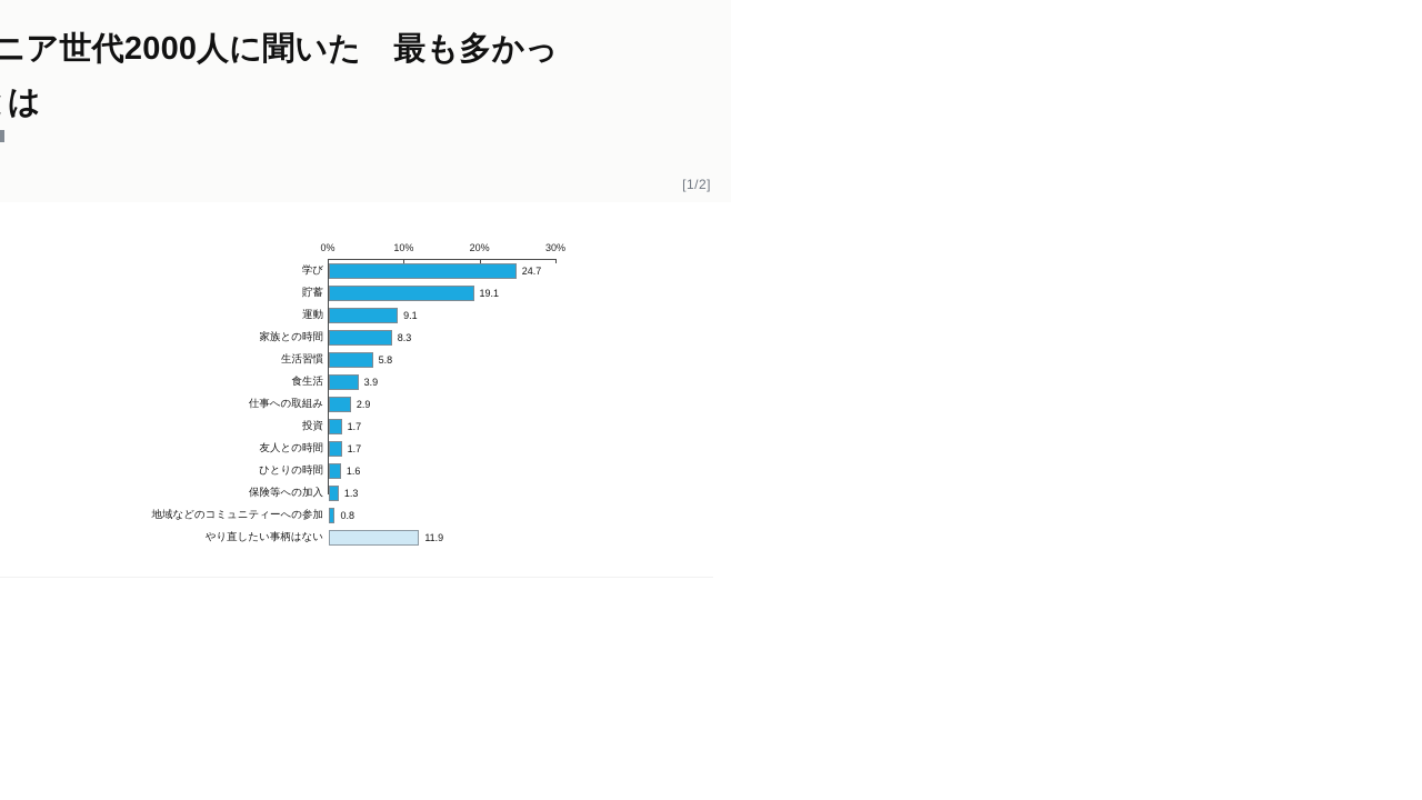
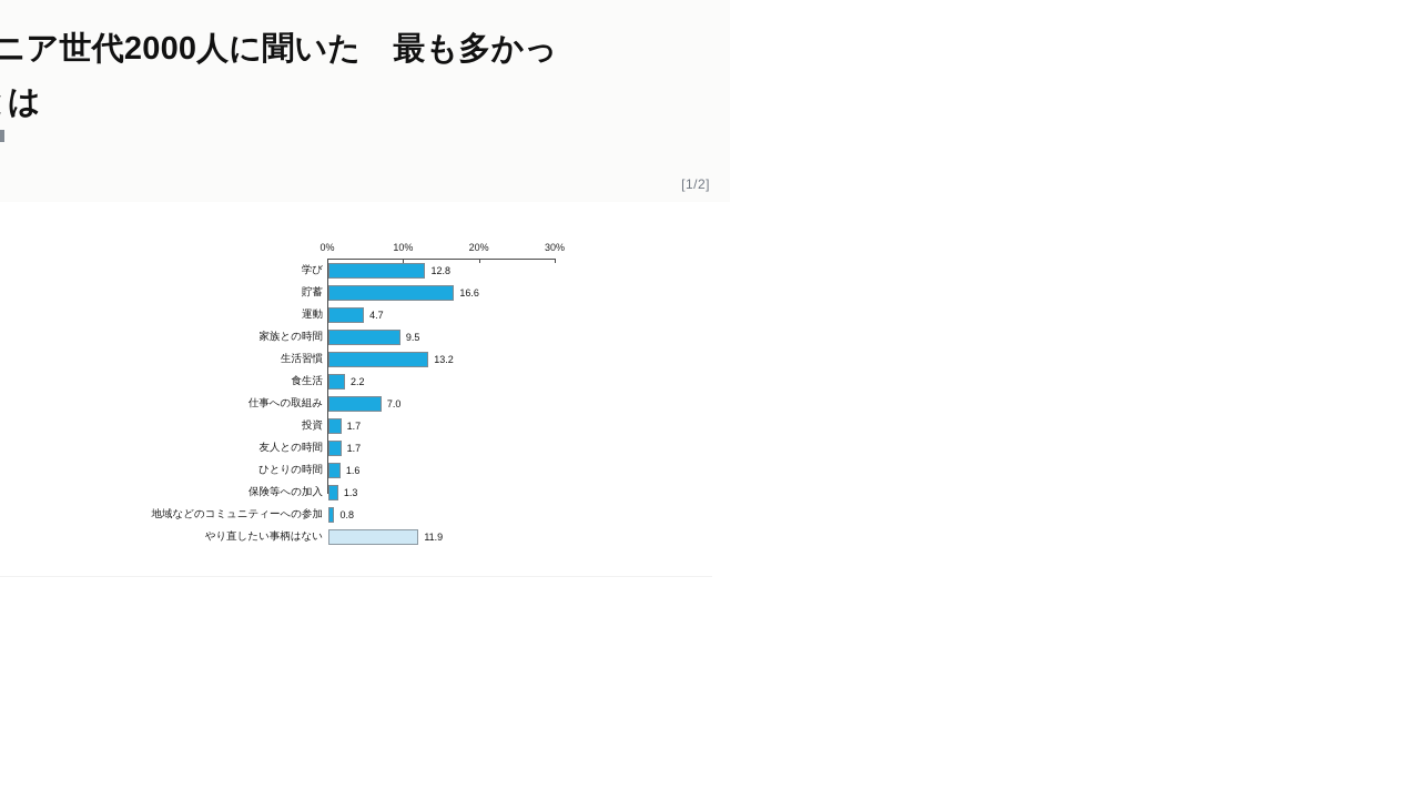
学び: 24.7 -> 12.8
貯蓄: 19.1 -> 16.6
運動: 9.1 -> 4.7
家族との時間: 8.3 -> 9.5
生活習慣: 5.8 -> 13.2
食生活: 3.9 -> 2.2
仕事への取組み: 2.9 -> 7.0
